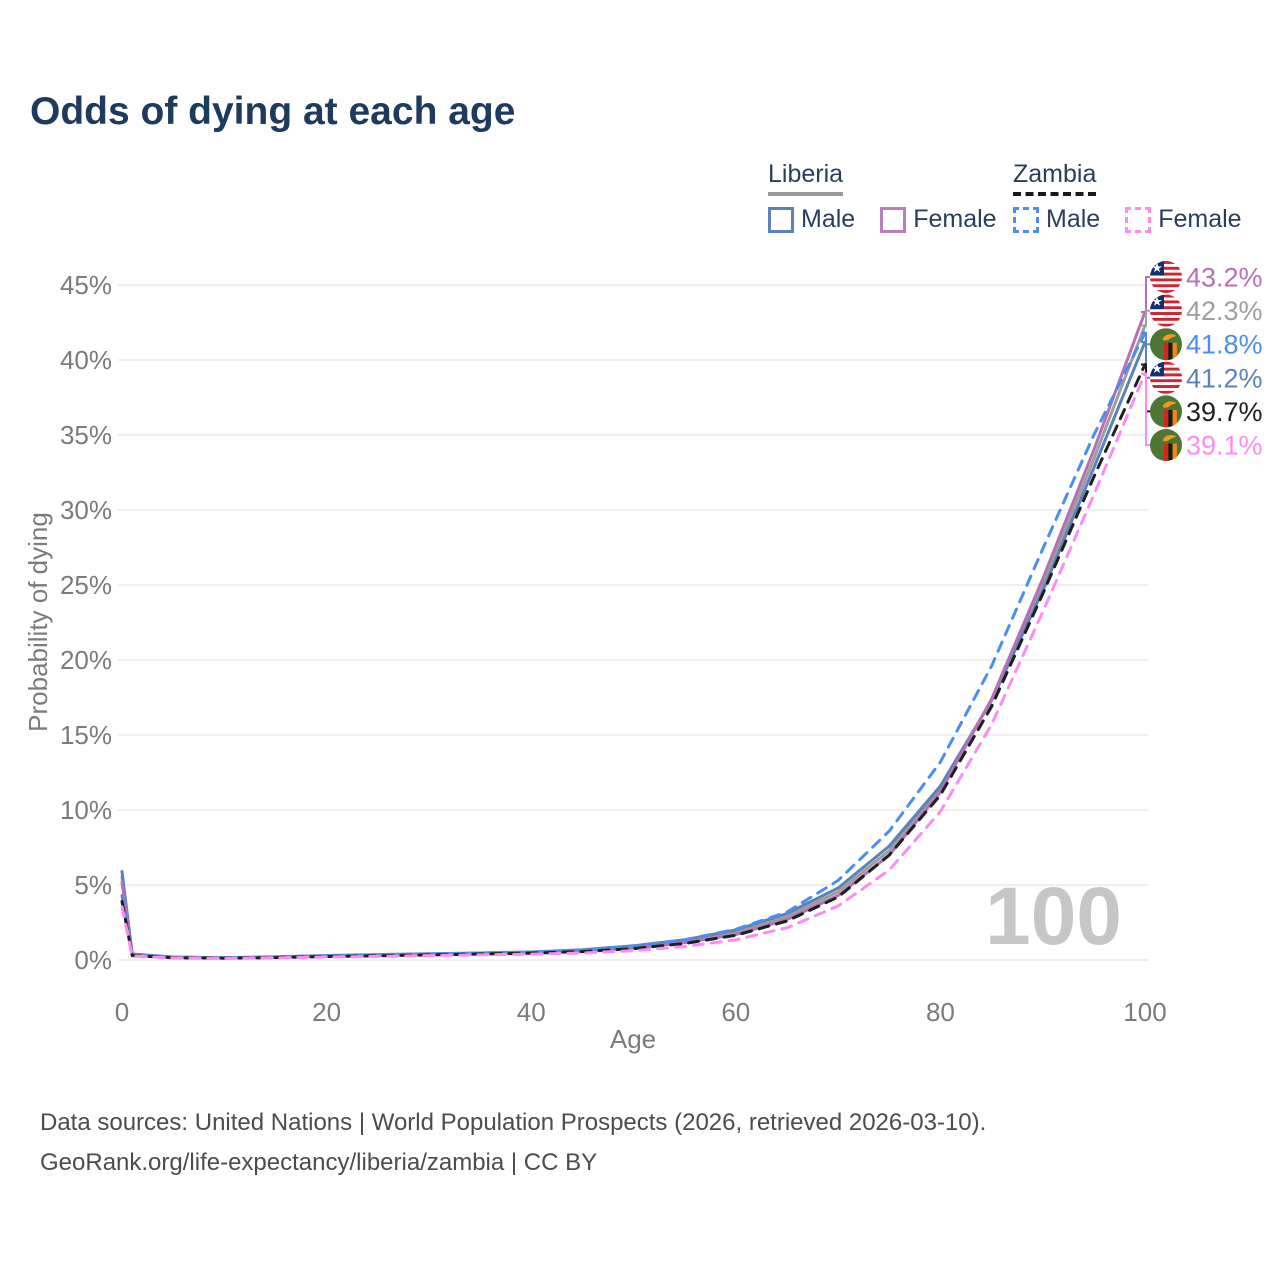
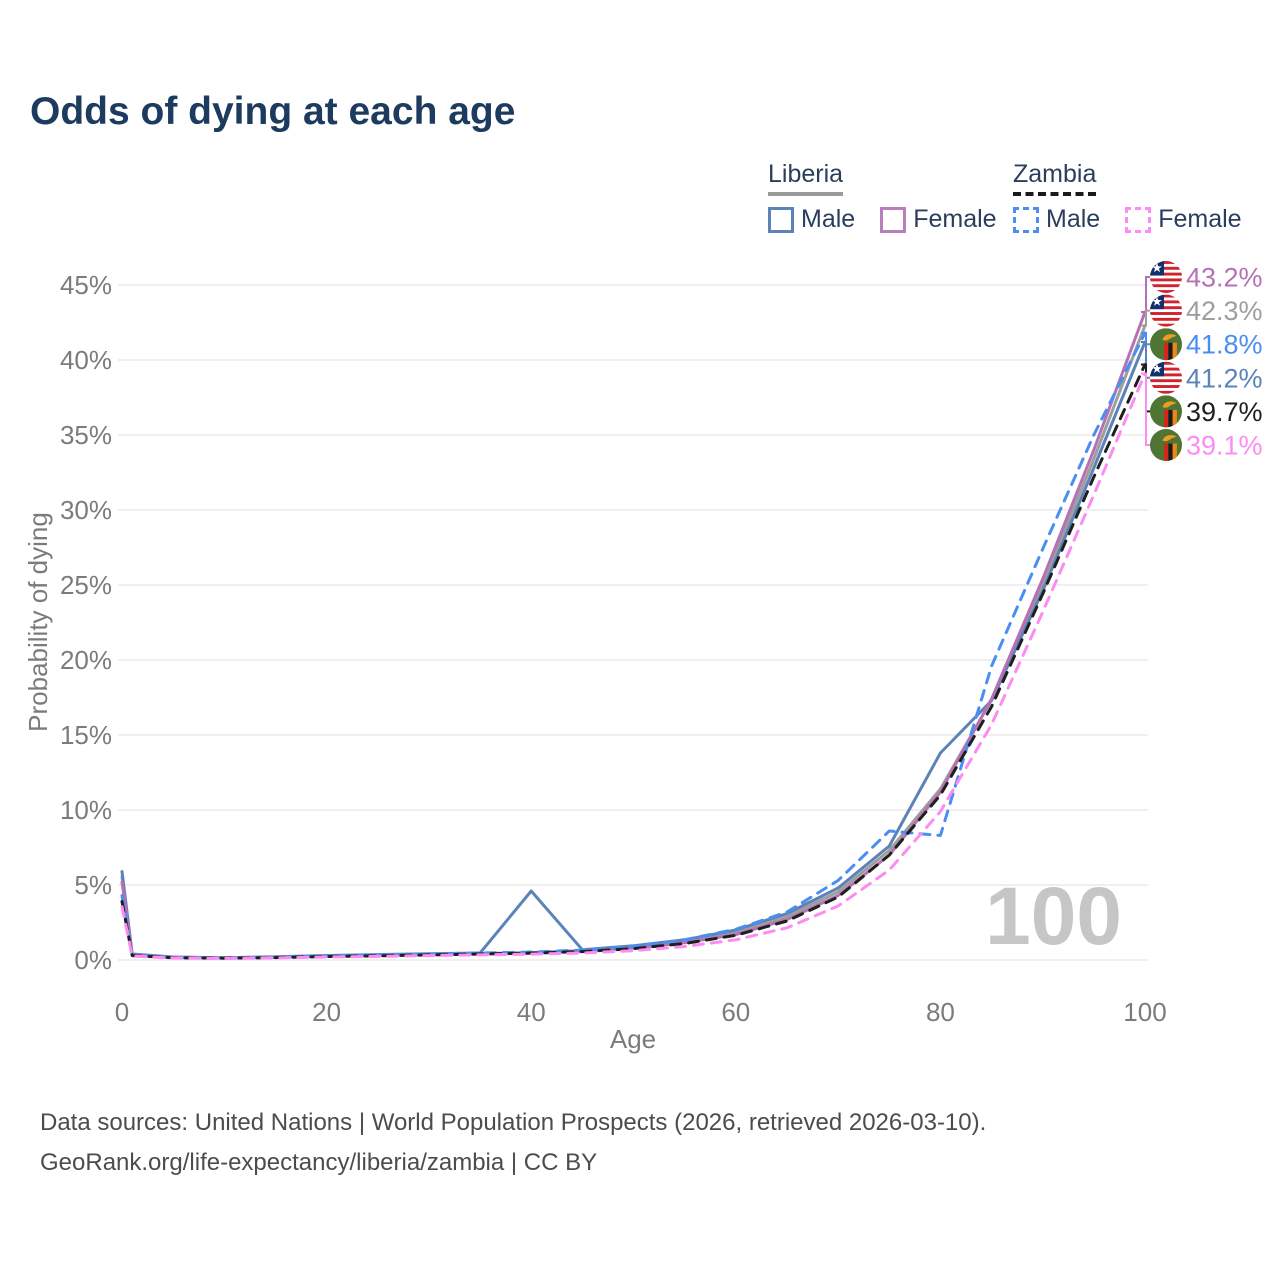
Liberia Male/40: 0.5% -> 4.6%
Liberia Male/80: 11.6% -> 13.8%
Zambia Male/80: 13.2% -> 8.3%
